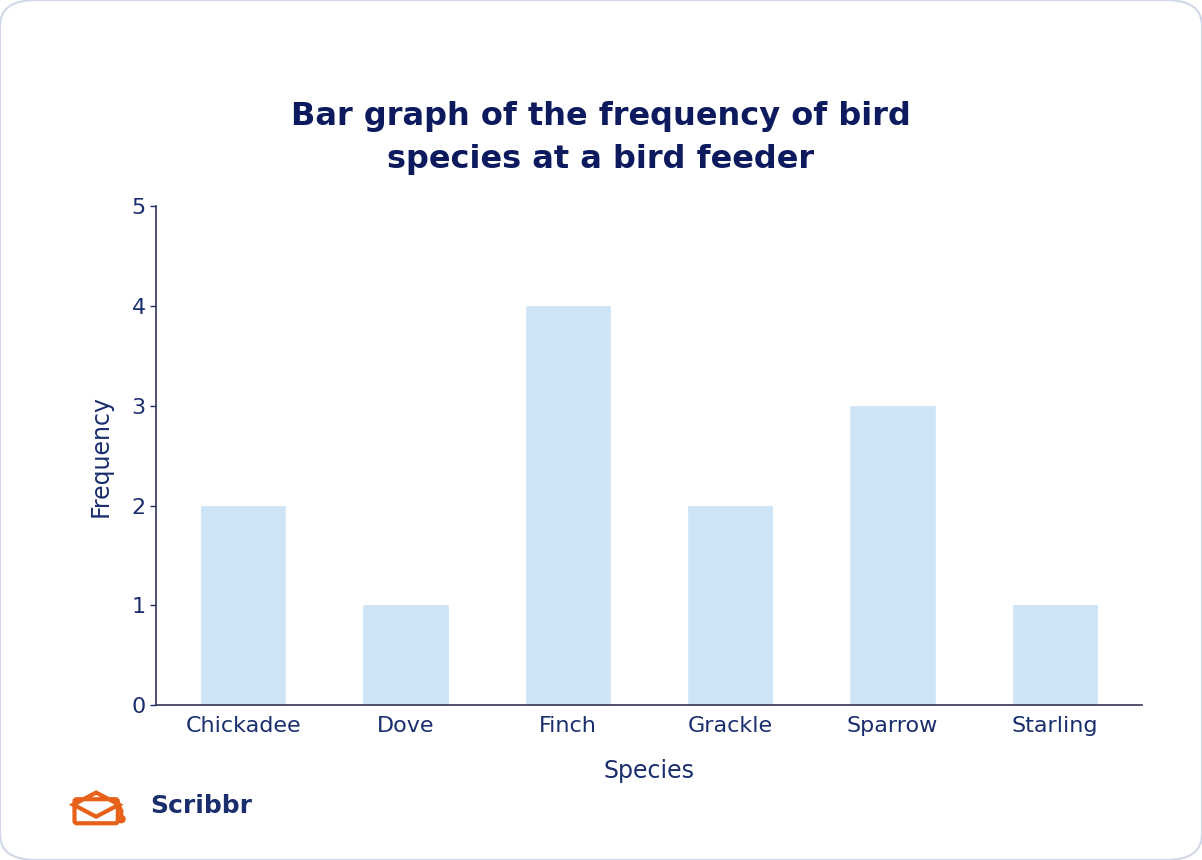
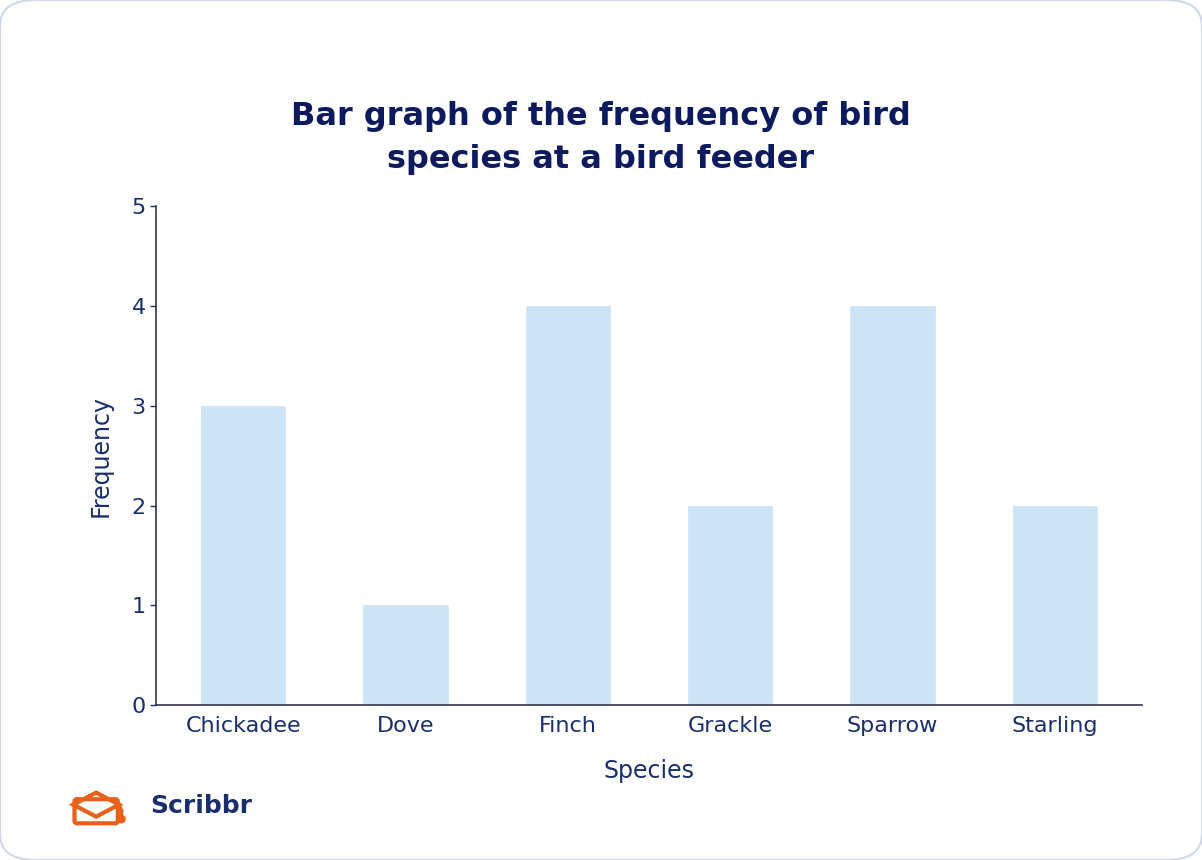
Chickadee: 2 -> 3
Sparrow: 3 -> 4
Starling: 1 -> 2
